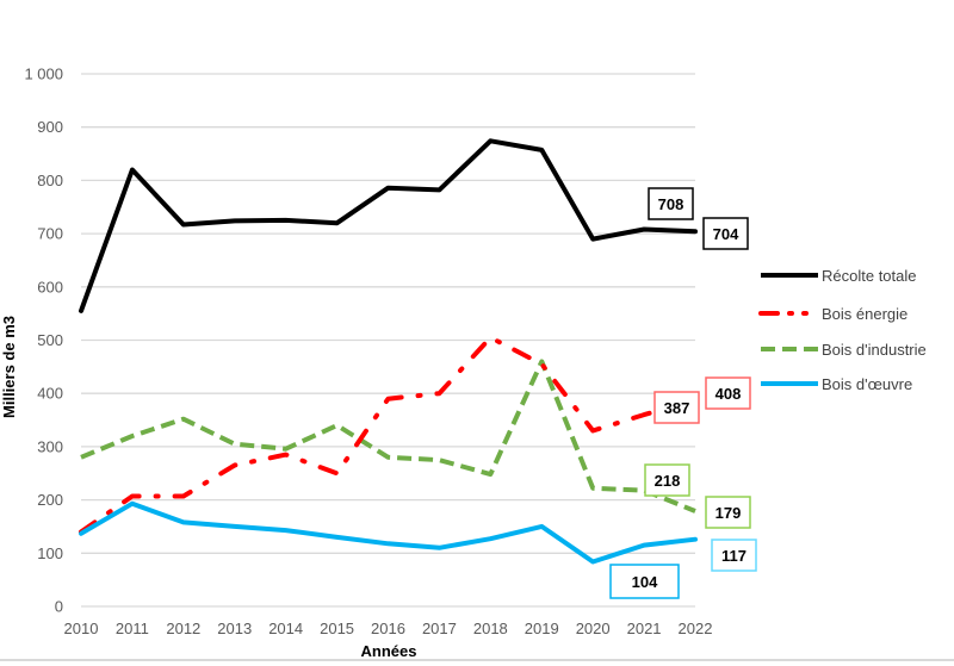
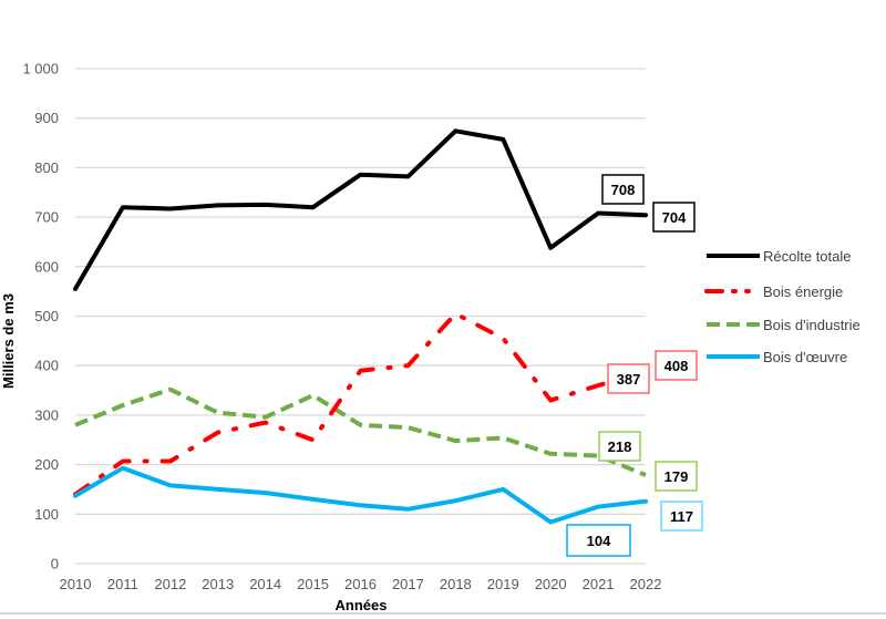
Récolte totale/2011: 820 -> 720
Bois d'industrie/2019: 460 -> 250
Récolte totale/2020: 690 -> 640
